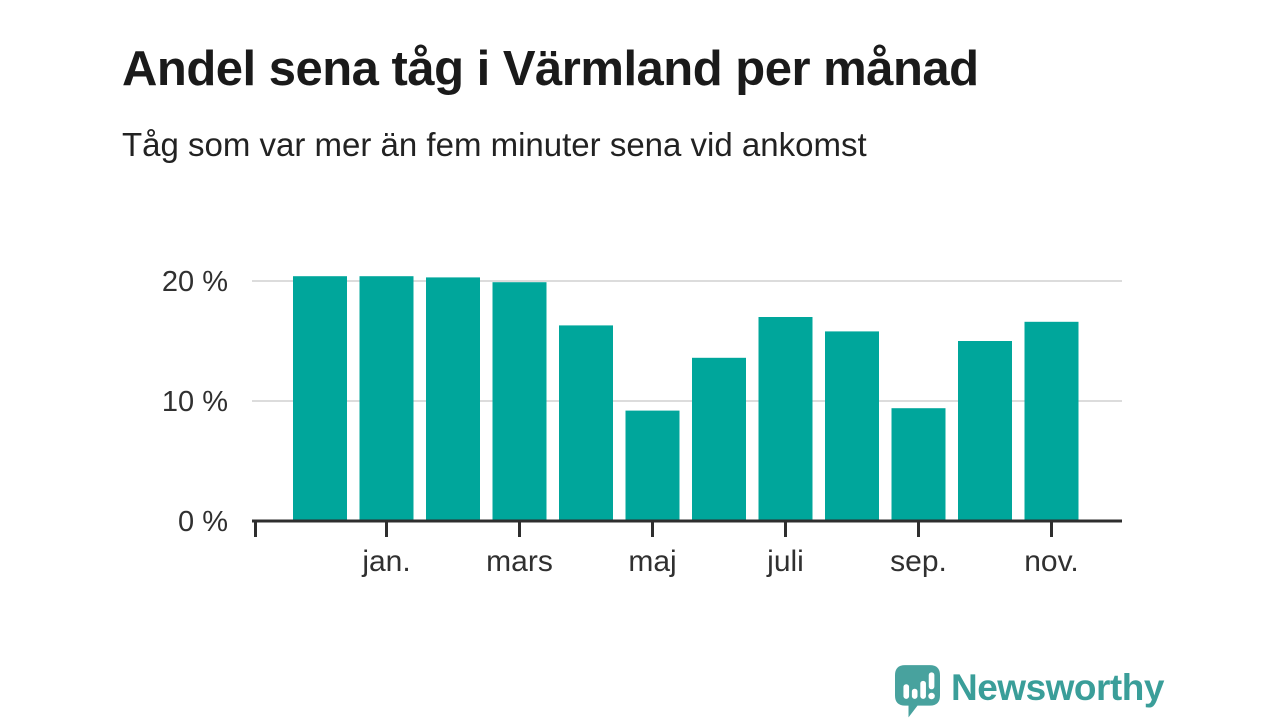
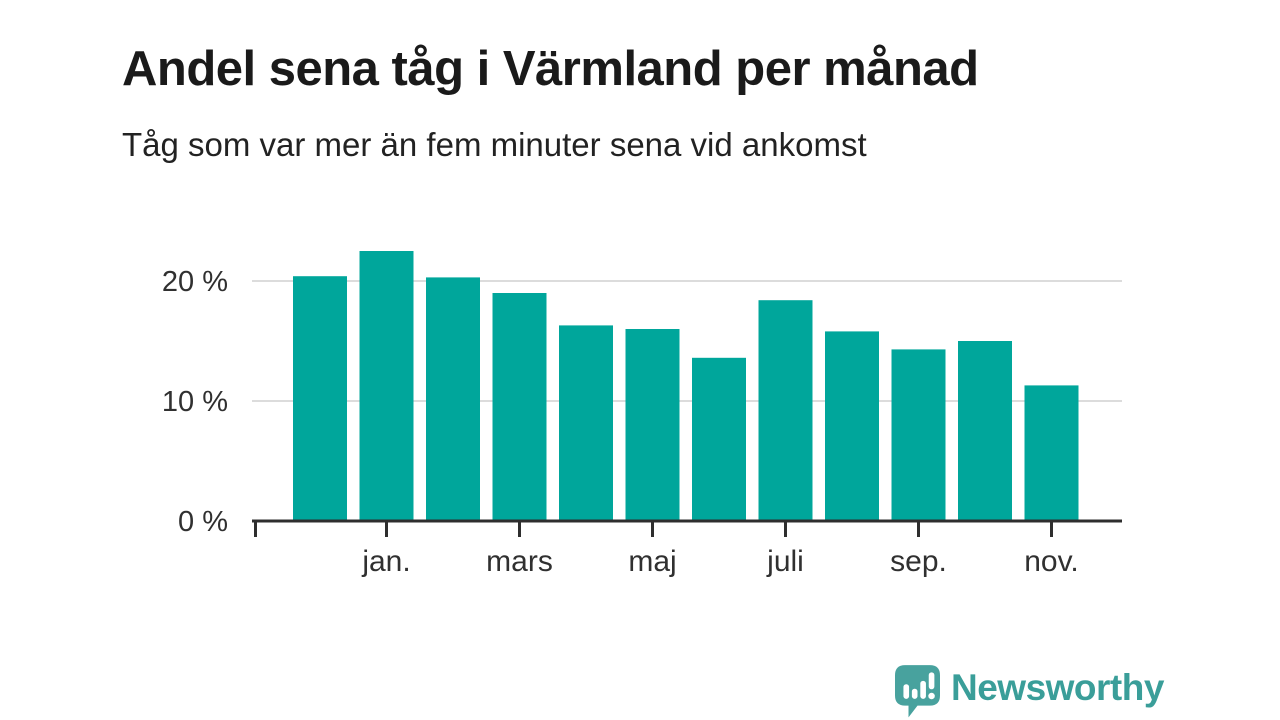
jan.: 20.4% -> 22.5%
mars: 19.9% -> 19.0%
maj: 9.2% -> 16.0%
juli: 17.0% -> 18.4%
sep.: 9.4% -> 14.3%
nov.: 16.6% -> 11.3%
